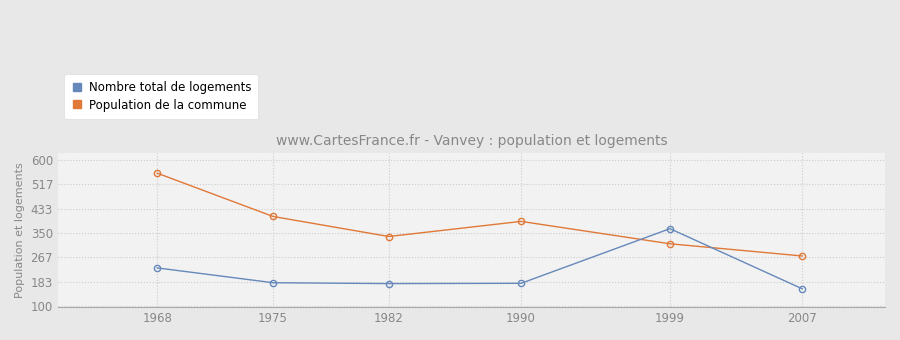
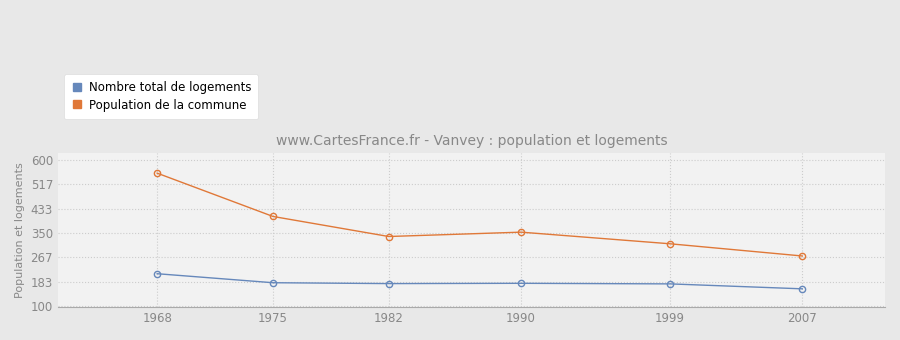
Nombre total de logements/1968: 230 -> 210
Population de la commune/1990: 390 -> 353
Nombre total de logements/1999: 365 -> 175
